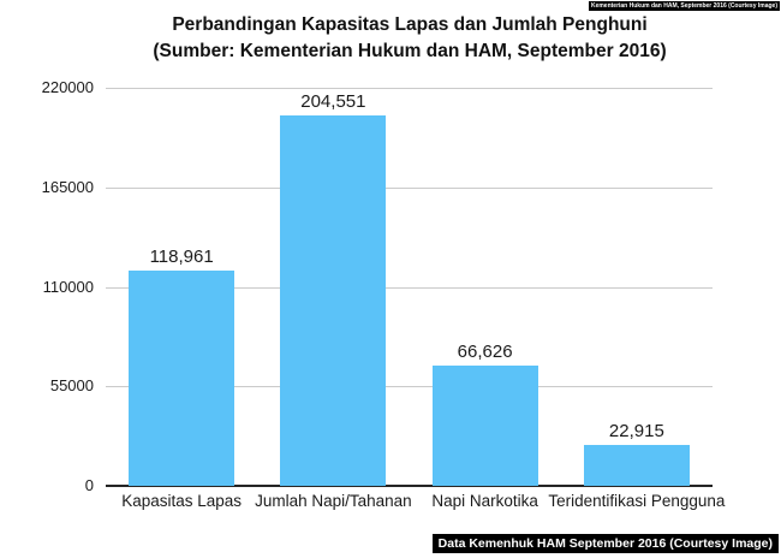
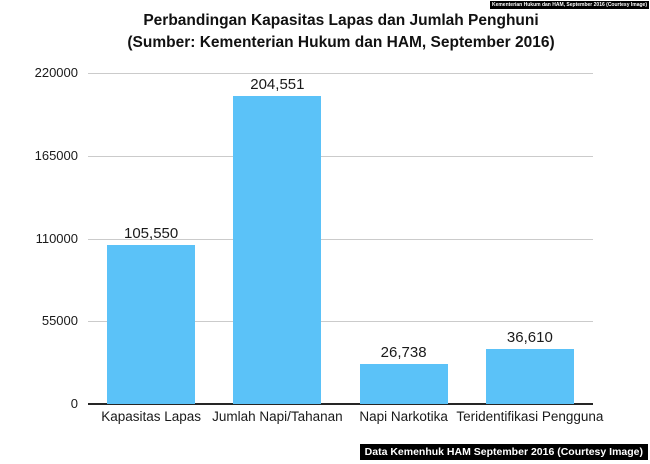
Kapasitas Lapas: 118,961 -> 105,550
Napi Narkotika: 66,626 -> 26,738
Teridentifikasi Pengguna: 22,915 -> 36,610
